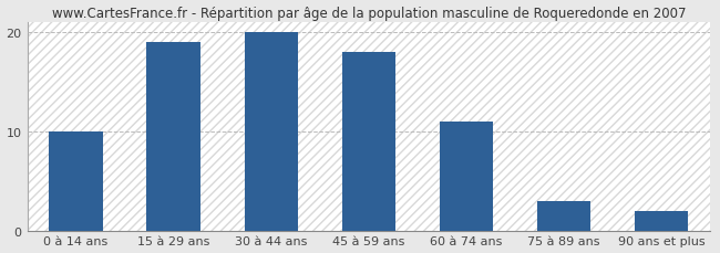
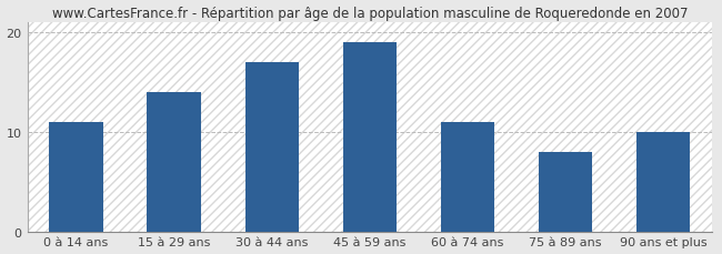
0 à 14 ans: 10 -> 11
15 à 29 ans: 19 -> 14
30 à 44 ans: 20 -> 17
45 à 59 ans: 18 -> 19
75 à 89 ans: 3 -> 8
90 ans et plus: 2 -> 10
